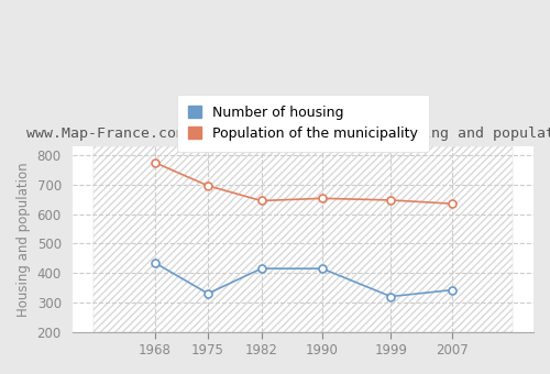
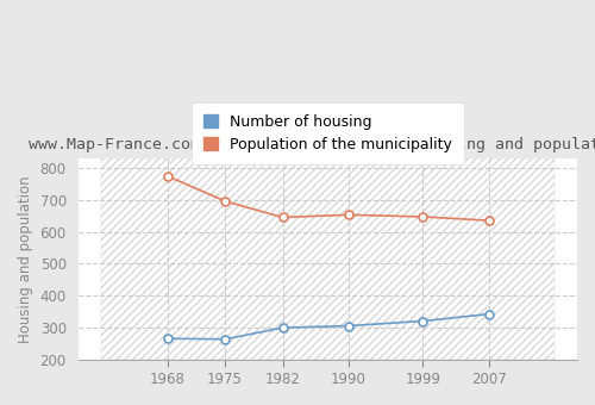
Number of housing/1968: 435 -> 265
Number of housing/1975: 330 -> 263
Number of housing/1982: 415 -> 299
Number of housing/1990: 415 -> 305
